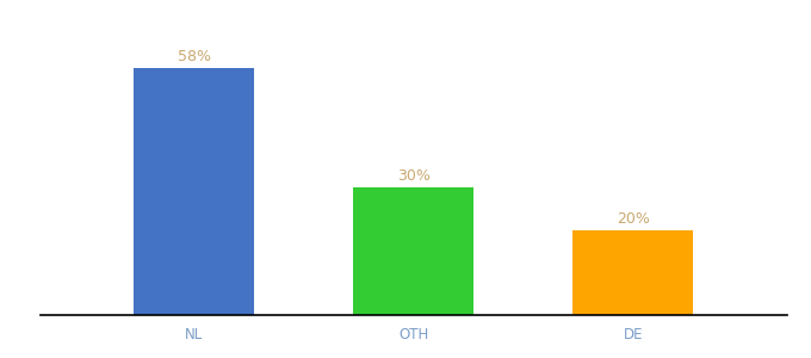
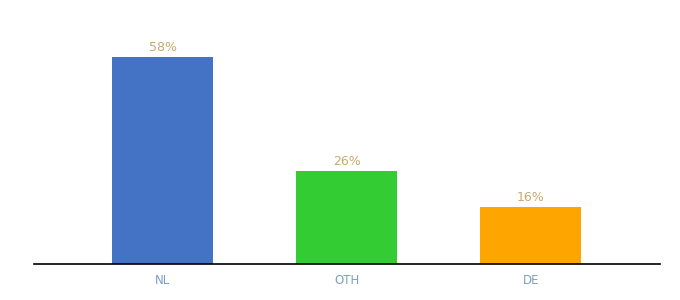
OTH: 30% -> 26%
DE: 20% -> 16%
